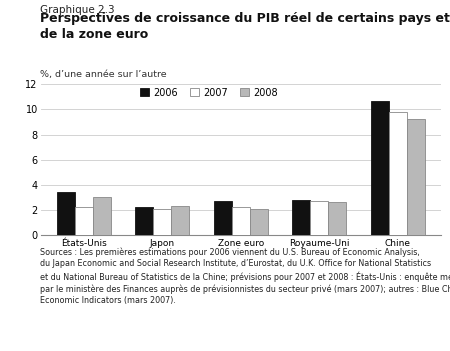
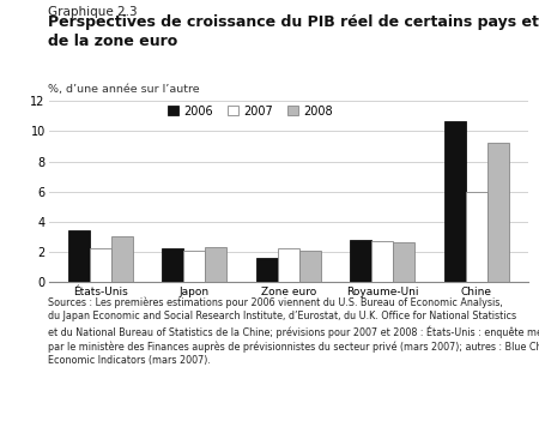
2006/Zone euro: 2.7 -> 1.6
2007/Chine: 9.8 -> 6.0
